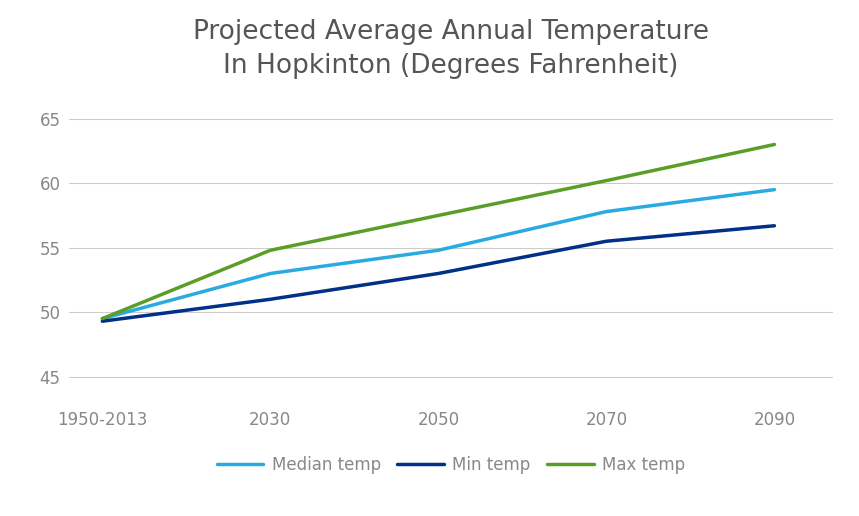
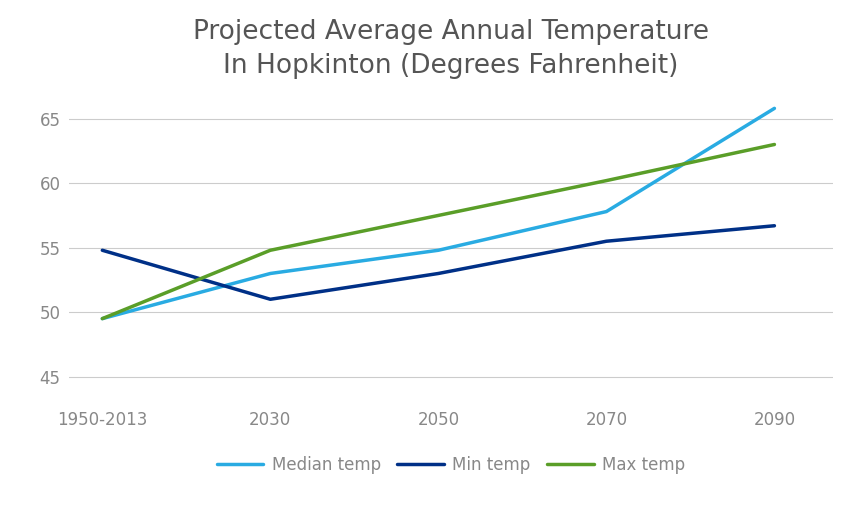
Min temp/1950-2013: 49.3 -> 54.8
Median temp/2090: 59.5 -> 65.8
